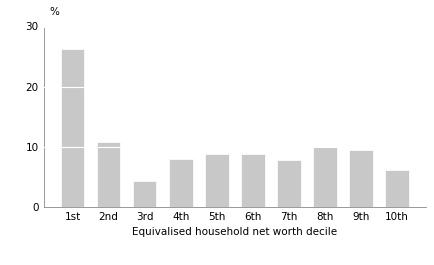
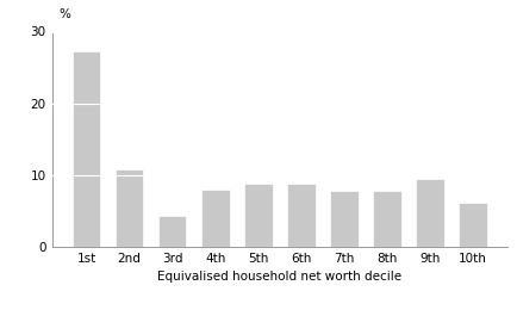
1st: 26.2 -> 27.2
8th: 9.9 -> 7.8
